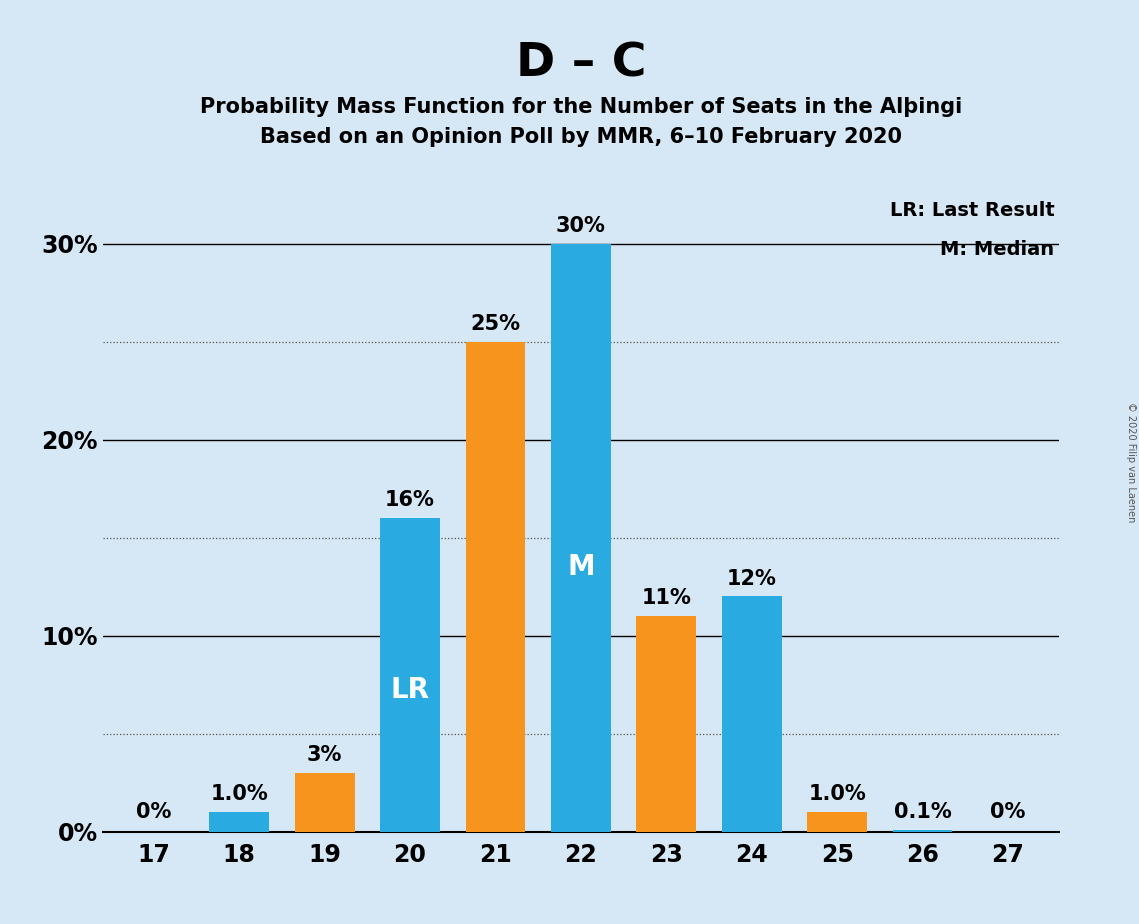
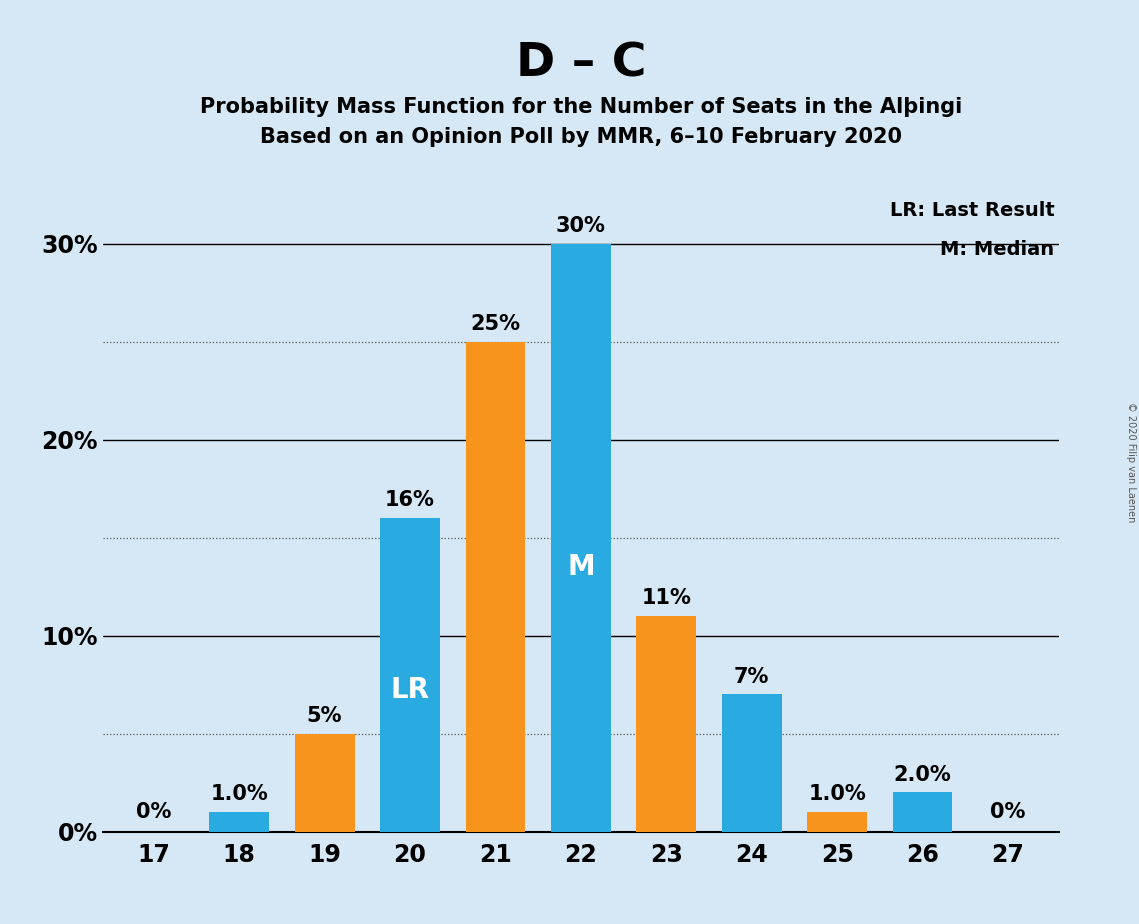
19: 3% -> 5%
24: 12% -> 7%
26: 0.1% -> 2.0%
